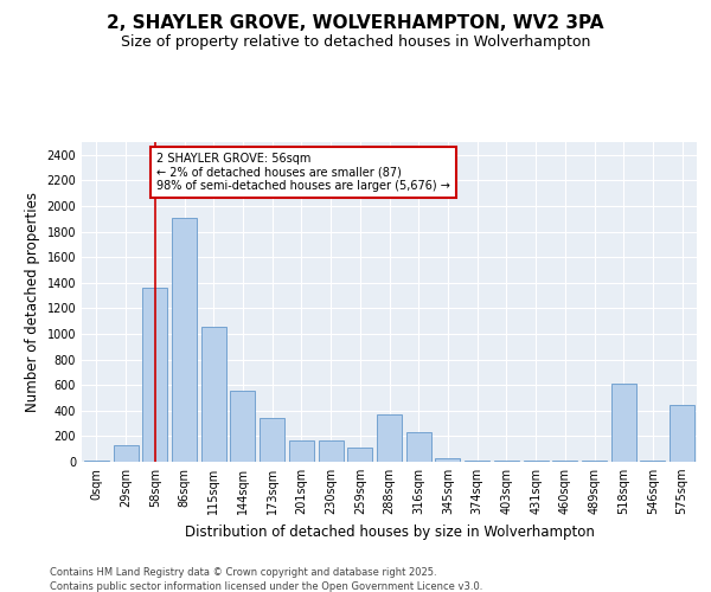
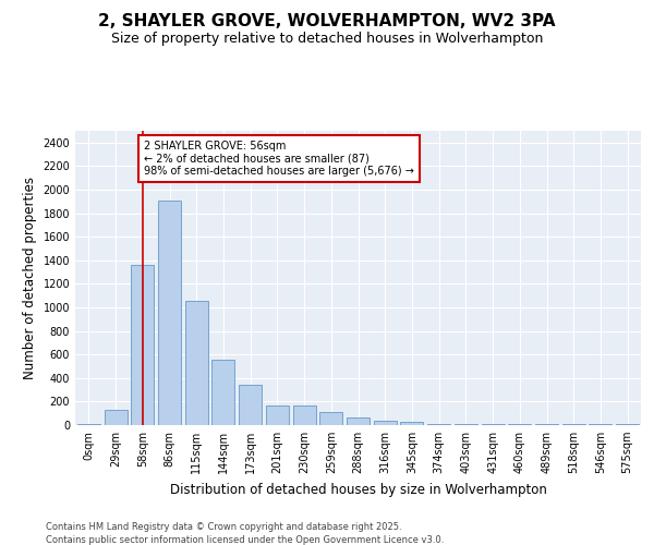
288sqm: 370 -> 60
316sqm: 230 -> 40
518sqm: 610 -> 0
575sqm: 440 -> 10
